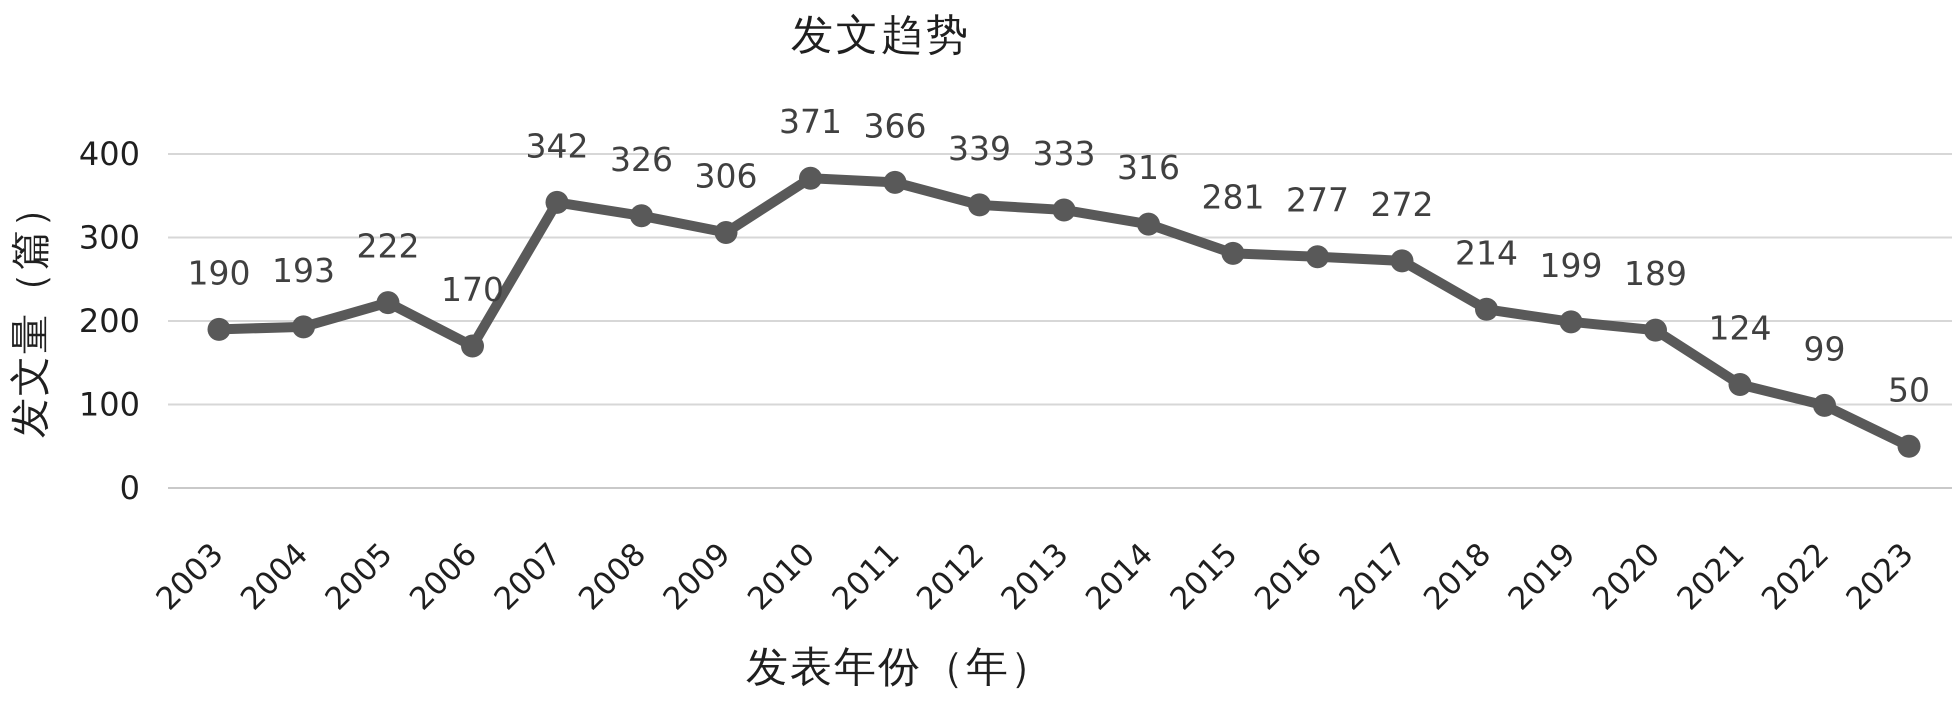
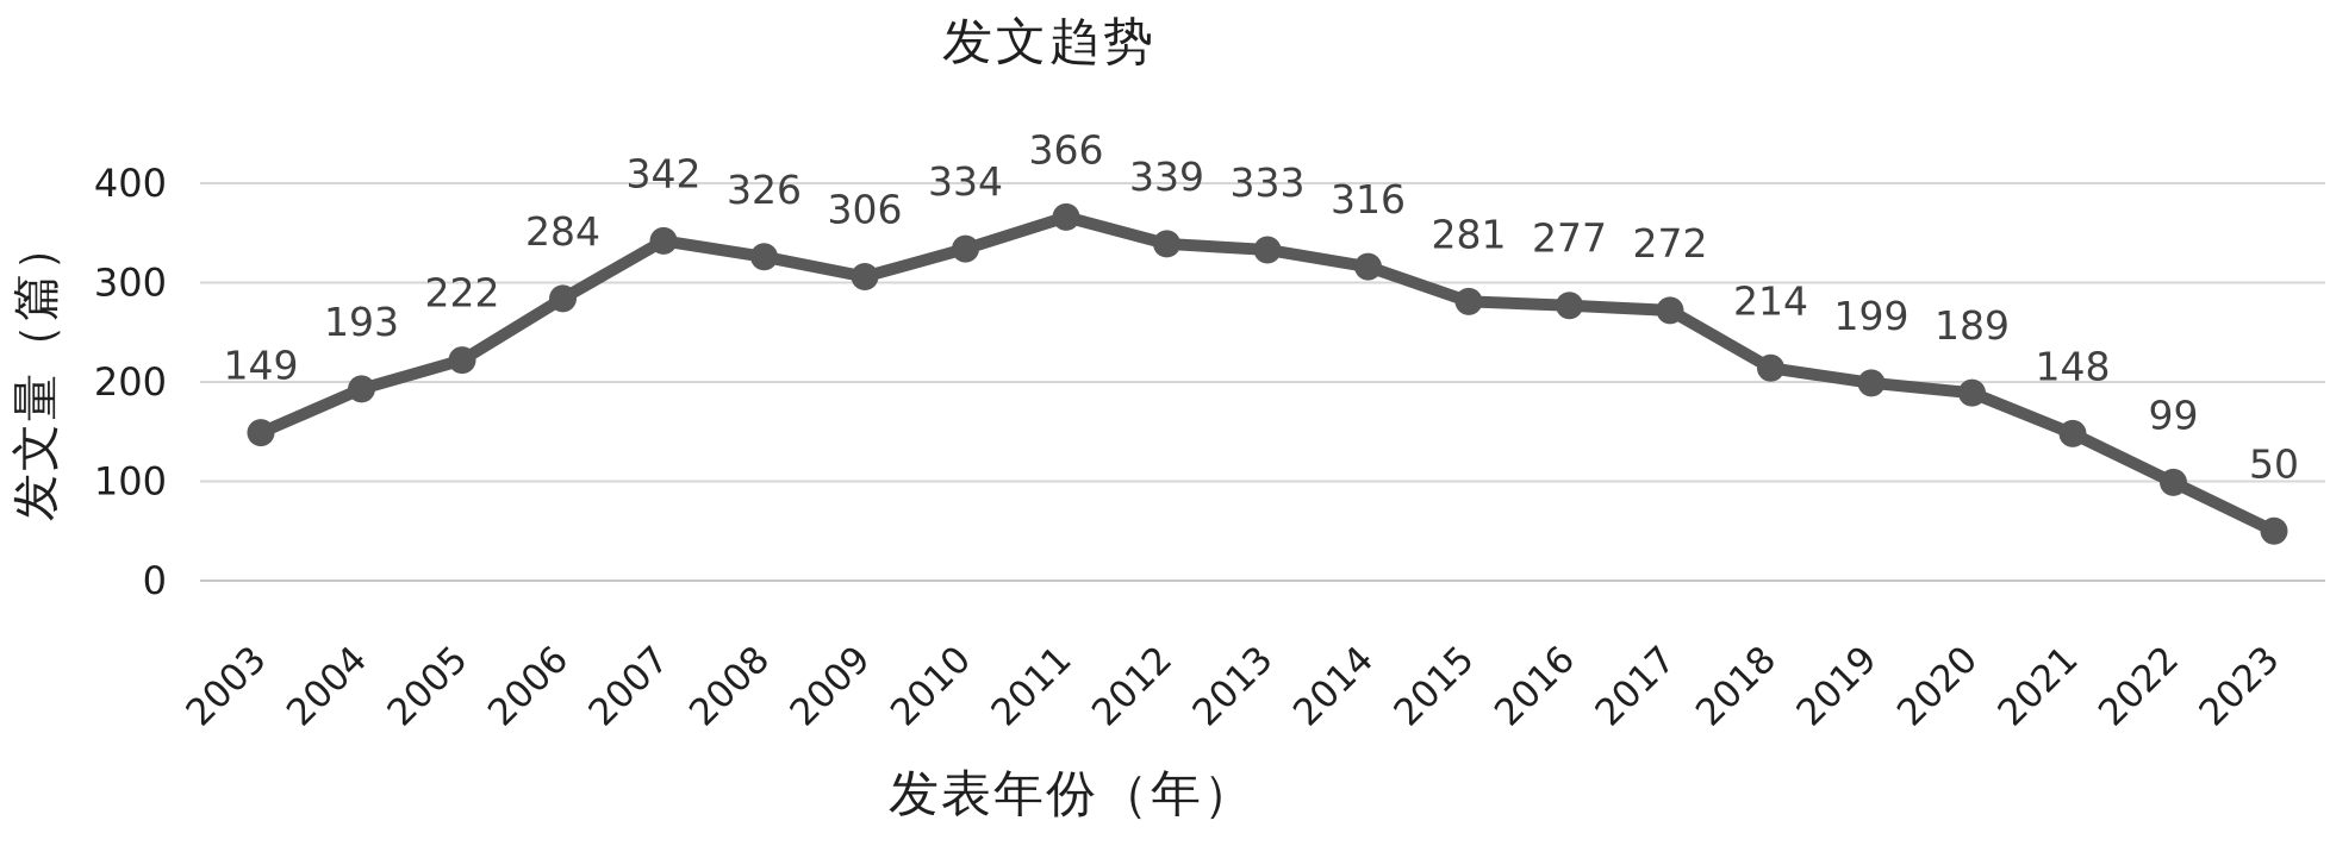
2003: 190 -> 149
2006: 170 -> 284
2010: 371 -> 334
2021: 124 -> 148
